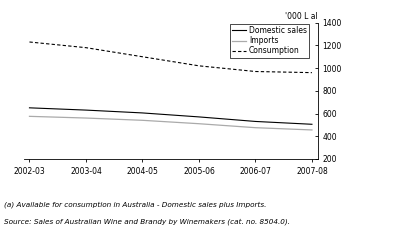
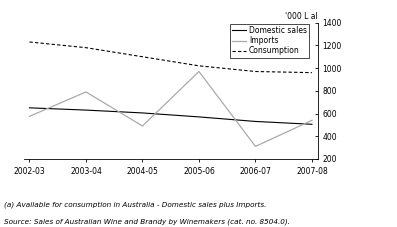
Imports/2003-04: 560 -> 790
Imports/2004-05: 540 -> 490
Imports/2005-06: 510 -> 970
Imports/2006-07: 480 -> 310
Imports/2007-08: 460 -> 540
